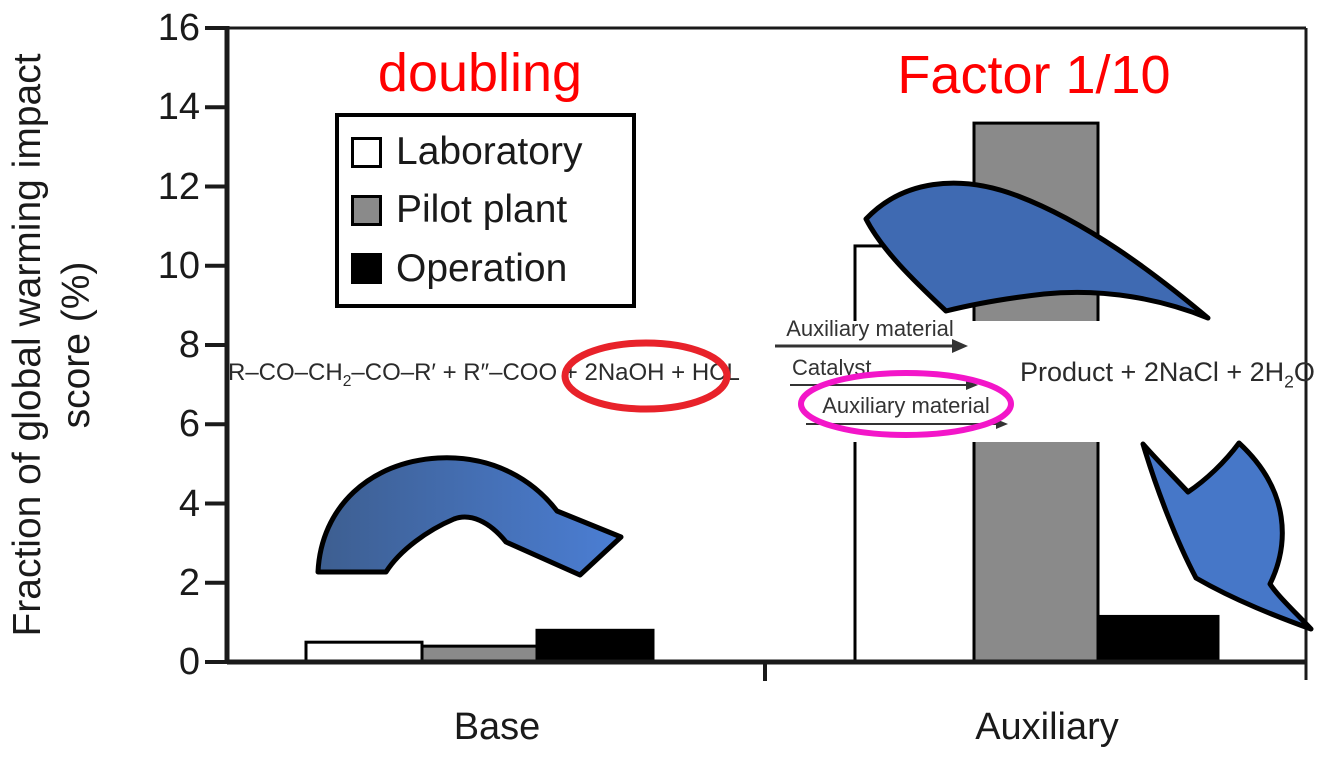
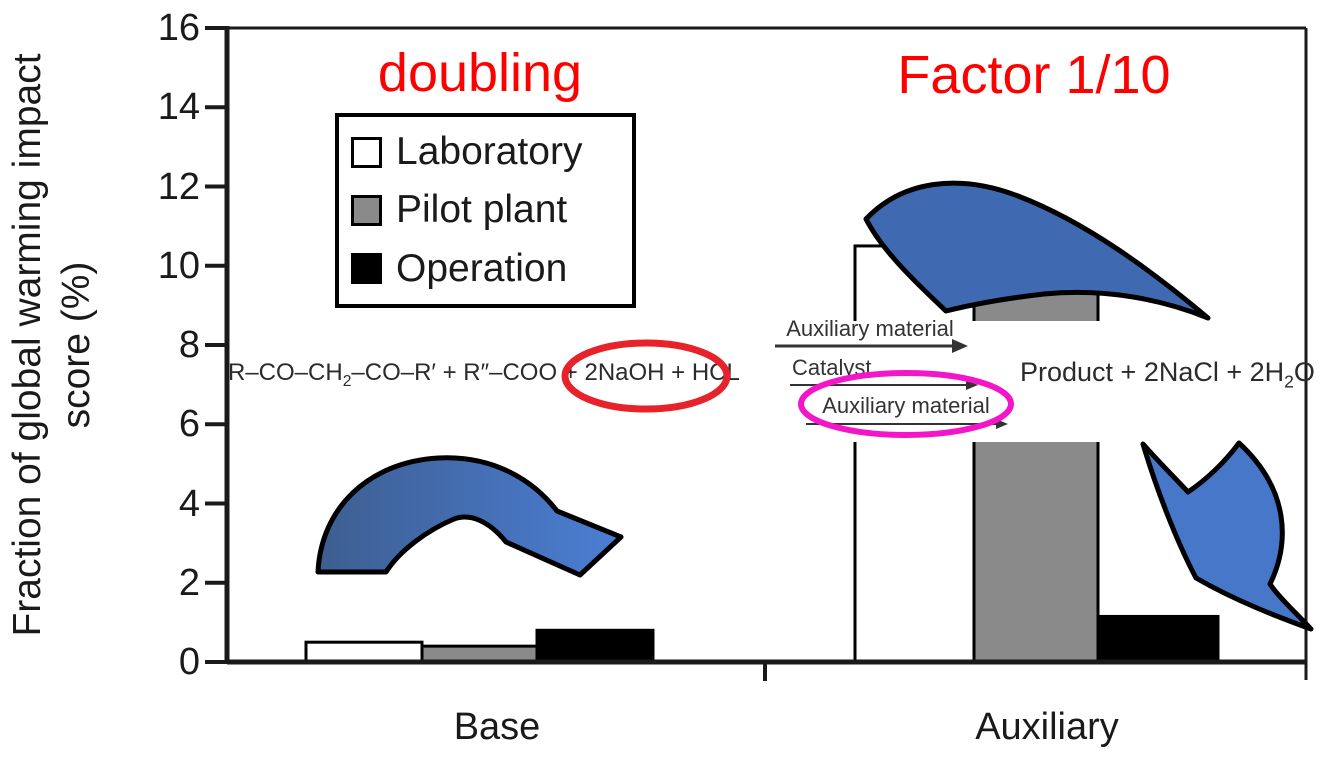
Pilot plant/Auxiliary: 13.6 -> 10.7
